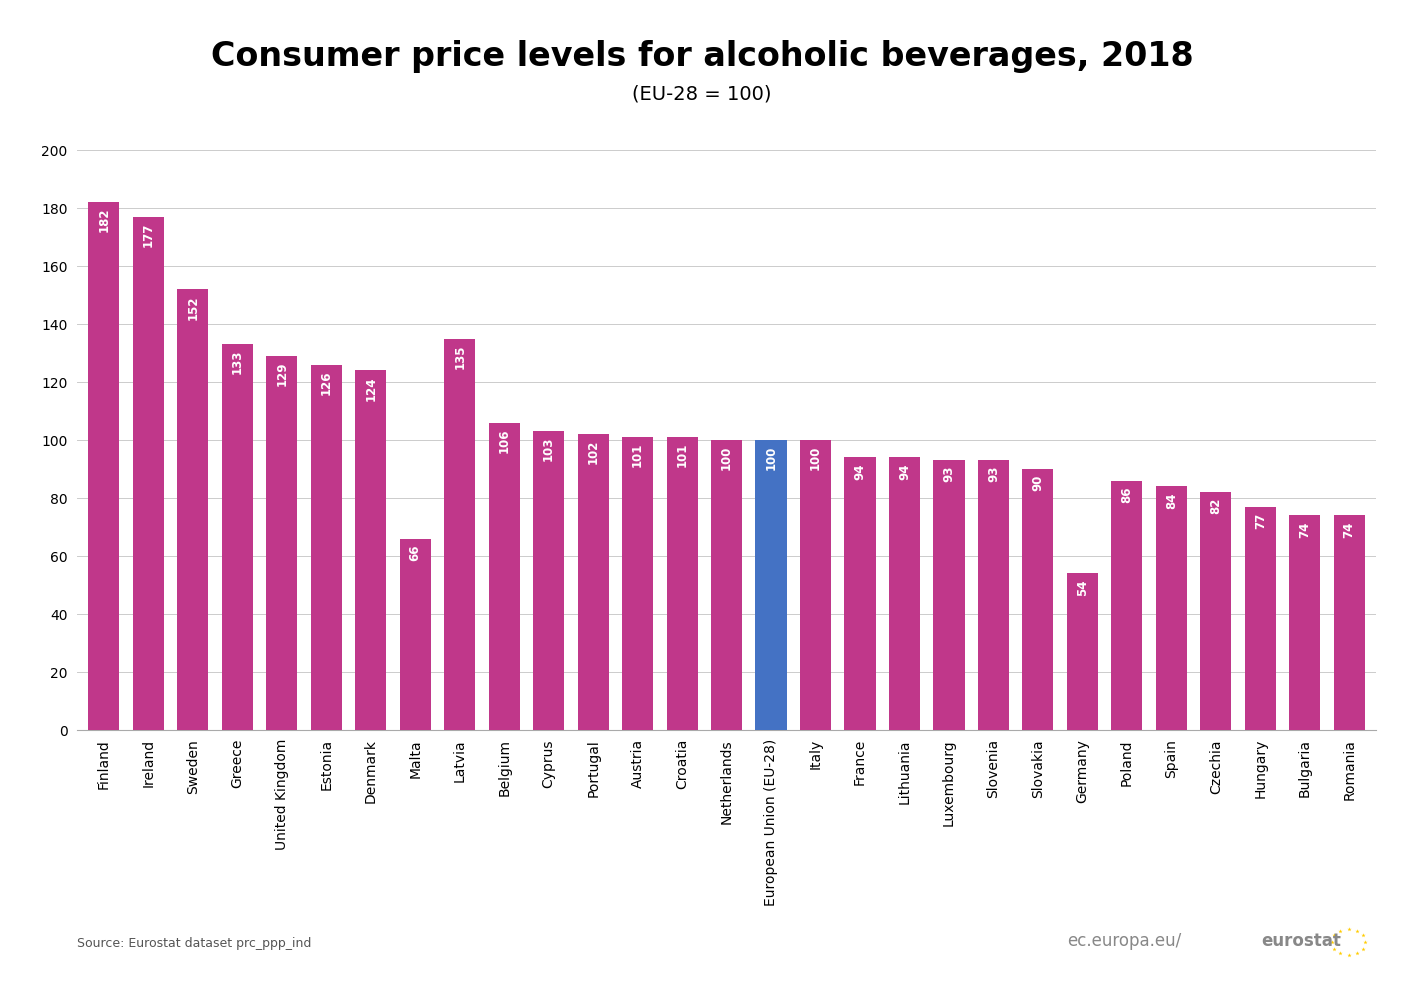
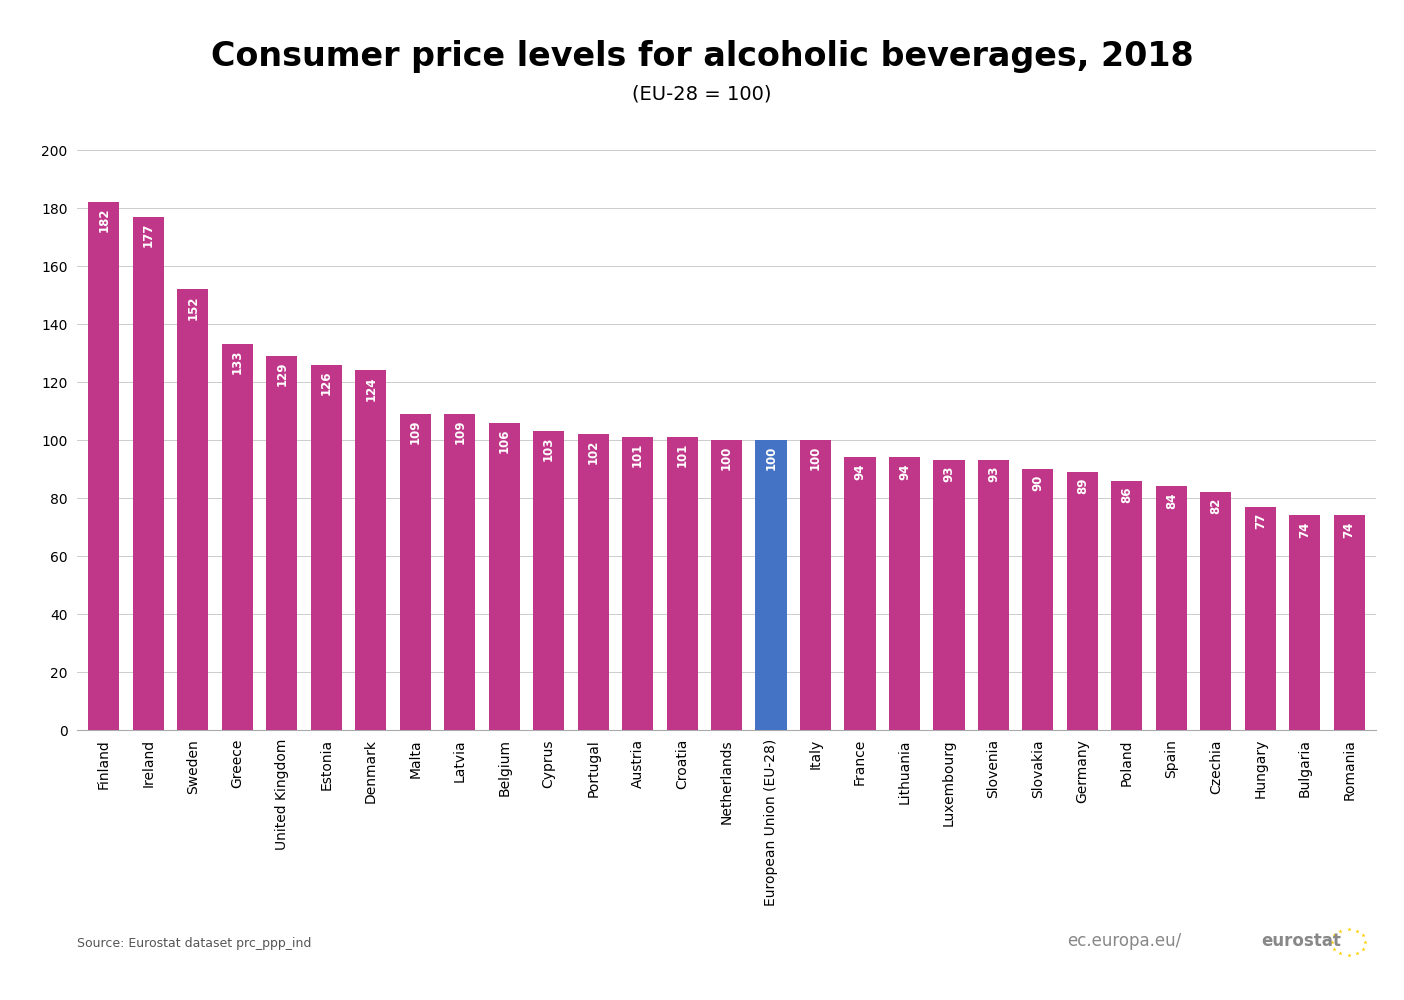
Malta: 66 -> 109
Latvia: 135 -> 109
Germany: 54 -> 89
